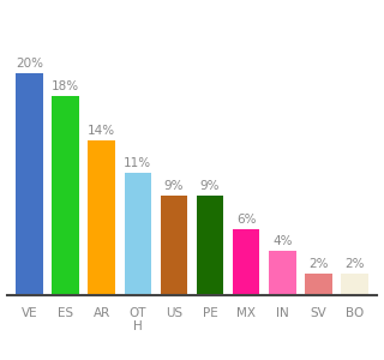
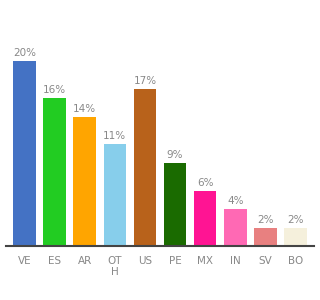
ES: 18% -> 16%
US: 9% -> 17%
